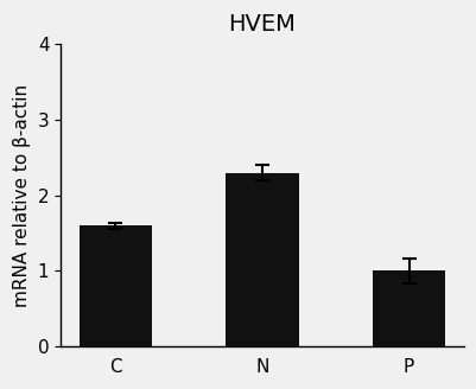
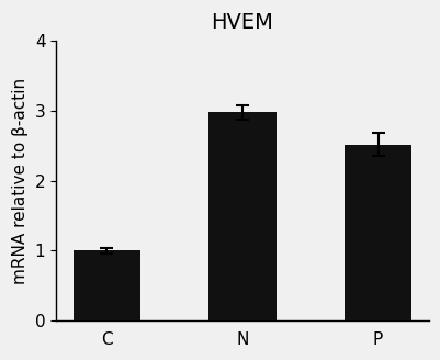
C: 1.60 -> 1.00
N: 2.30 -> 2.98
P: 1.00 -> 2.52
